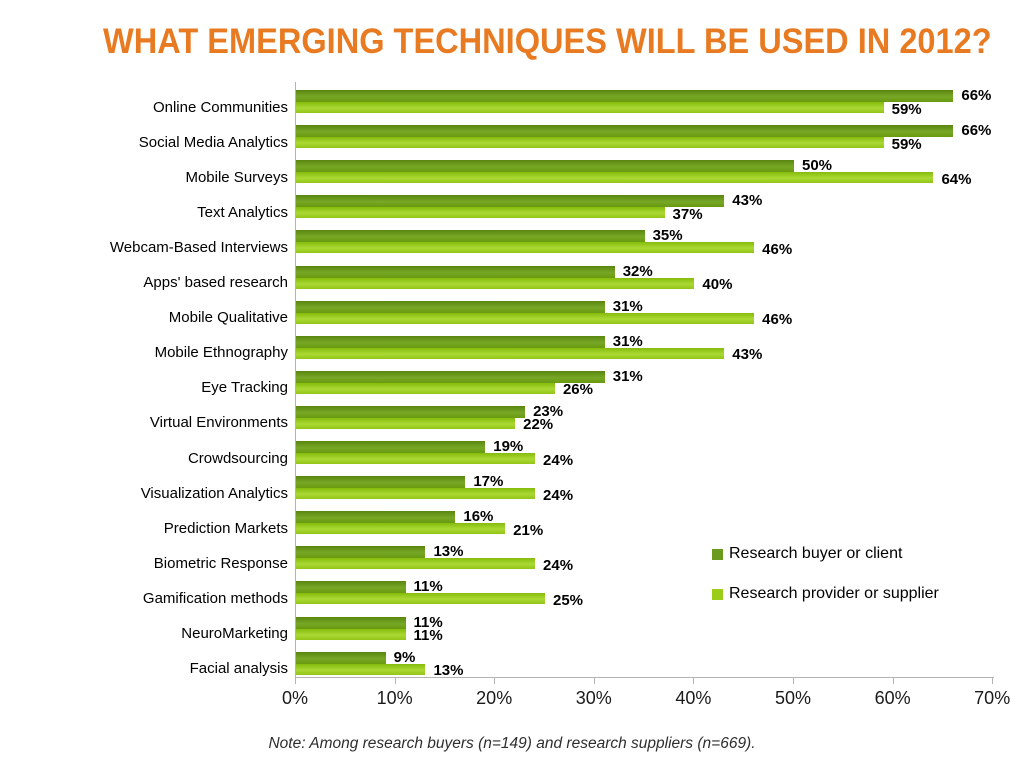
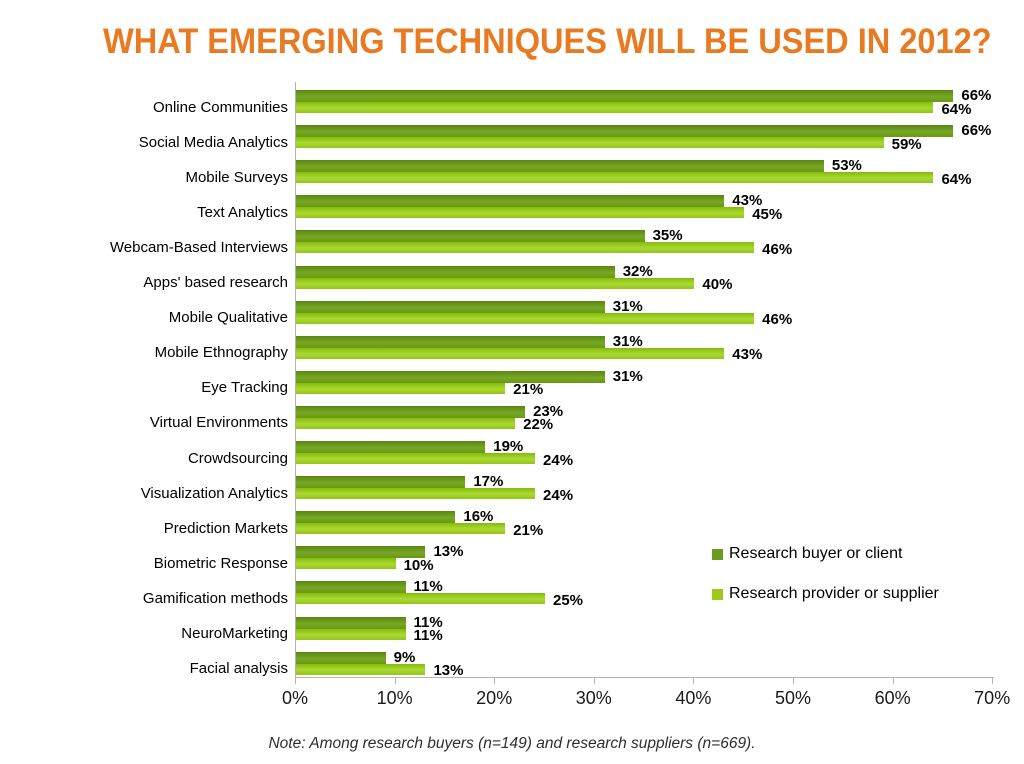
Research provider or supplier/Online Communities: 59% -> 64%
Research buyer or client/Mobile Surveys: 50% -> 53%
Research provider or supplier/Text Analytics: 37% -> 45%
Research provider or supplier/Eye Tracking: 26% -> 21%
Research provider or supplier/Biometric Response: 24% -> 10%
